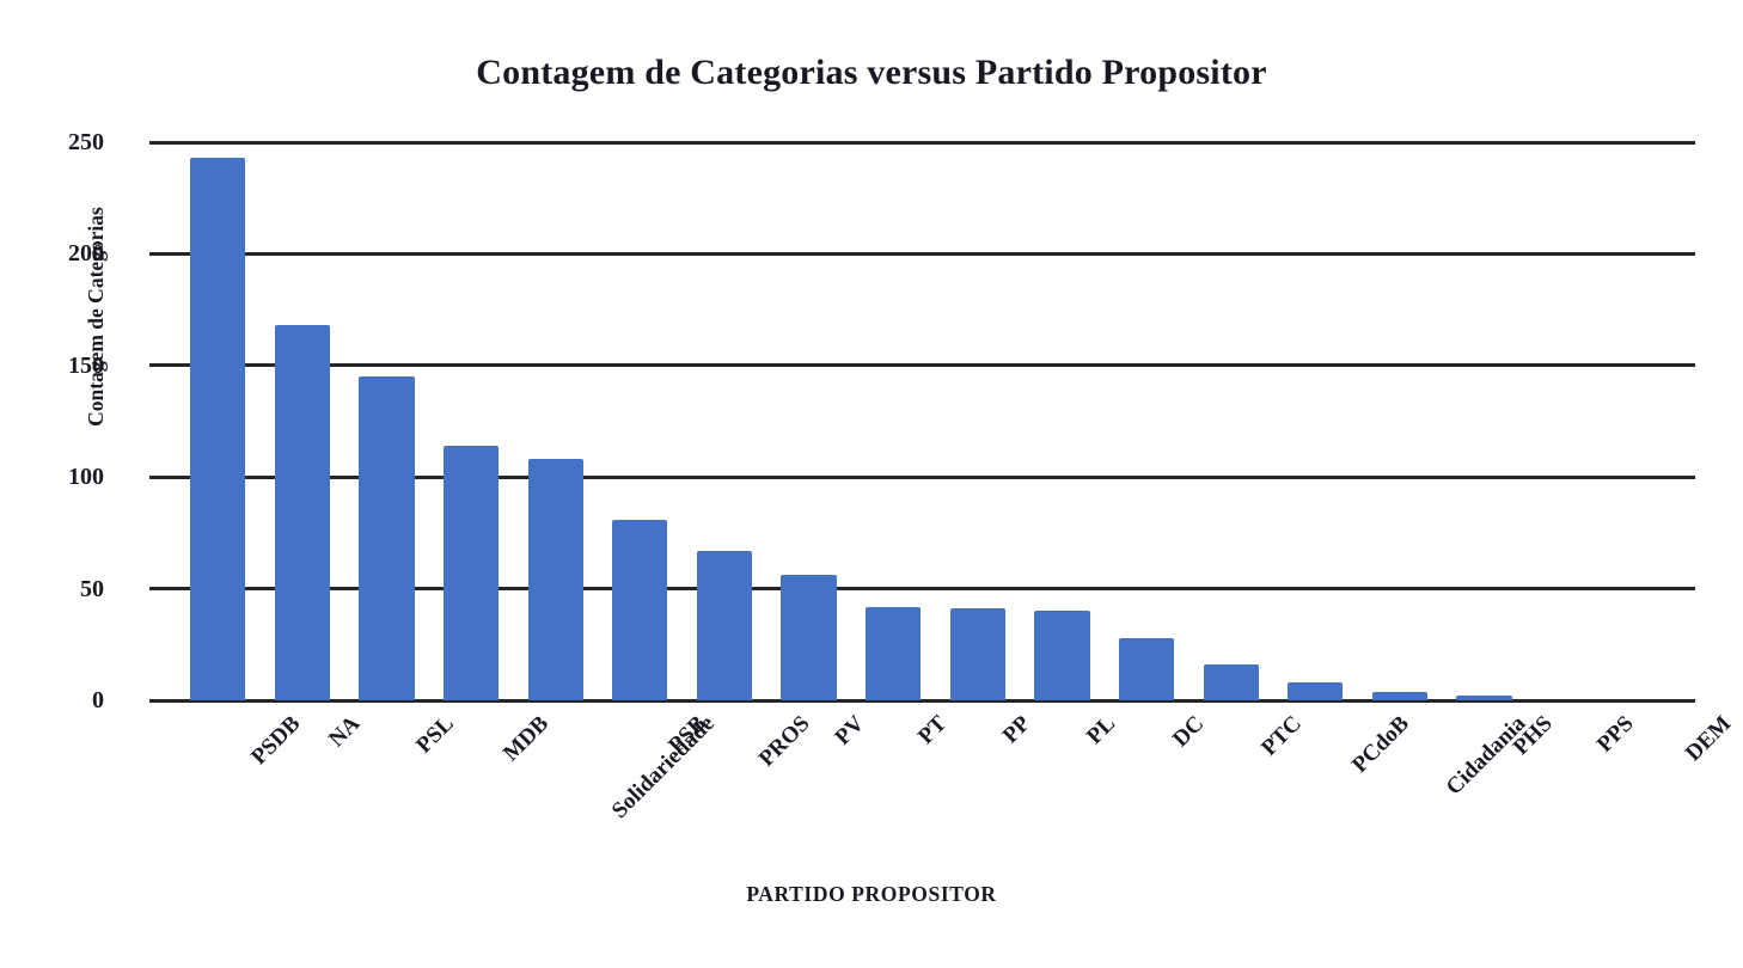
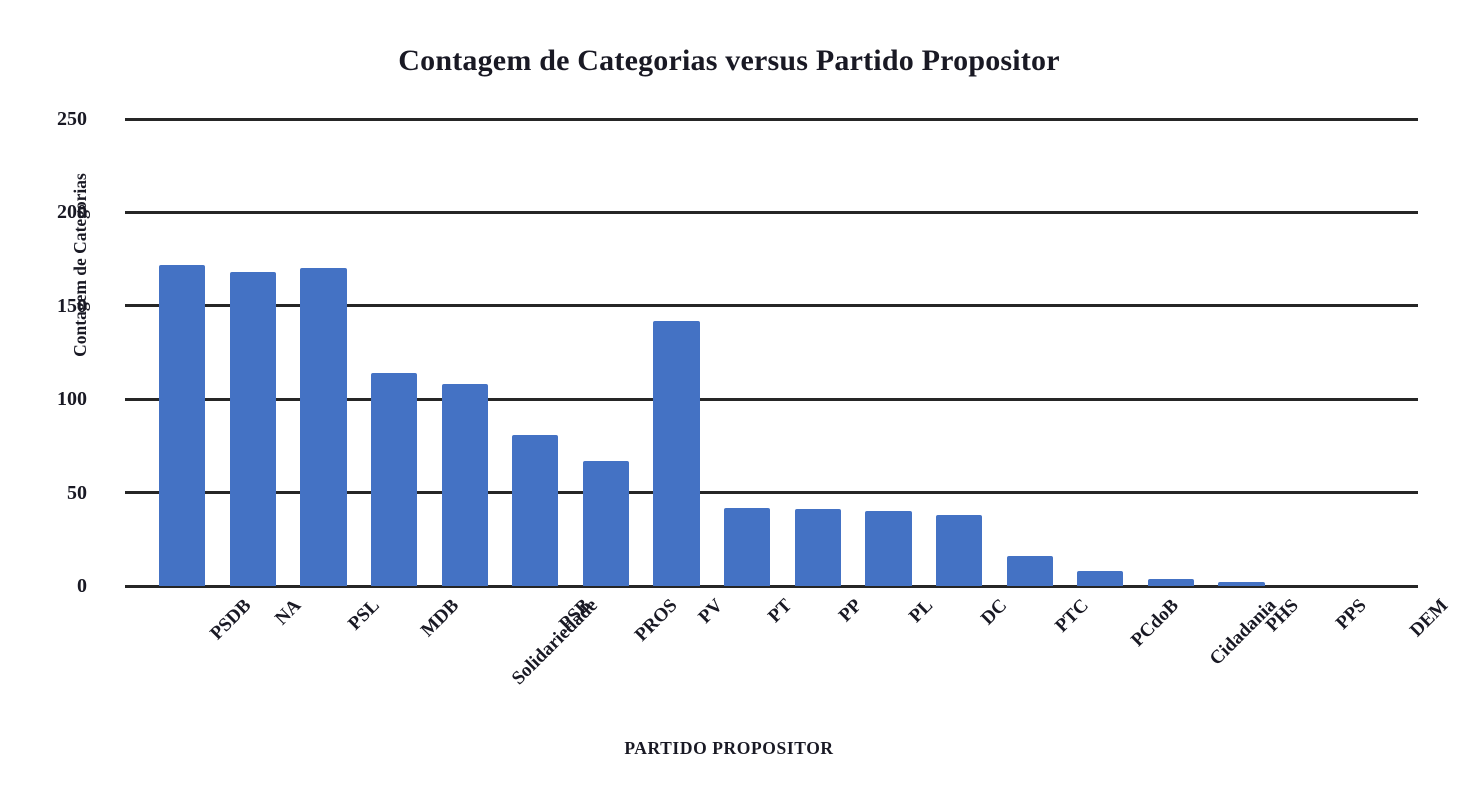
PSDB: 243 -> 172
PSL: 145 -> 170
PV: 56 -> 142
DC: 28 -> 38
